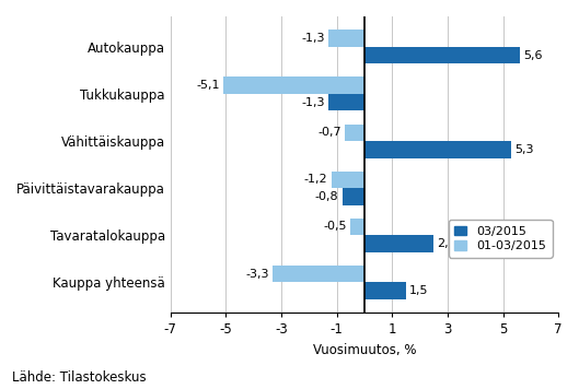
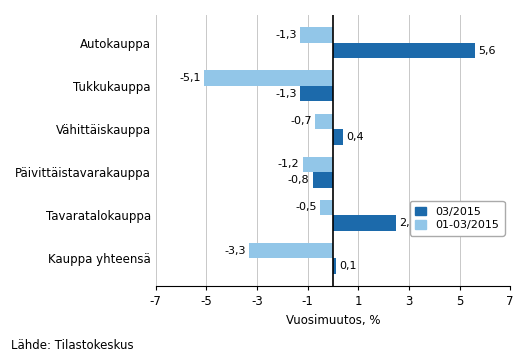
03/2015/Vähittäiskauppa: 5,3 -> 0,4
03/2015/Kauppa yhteensä: 1,5 -> 0,1
